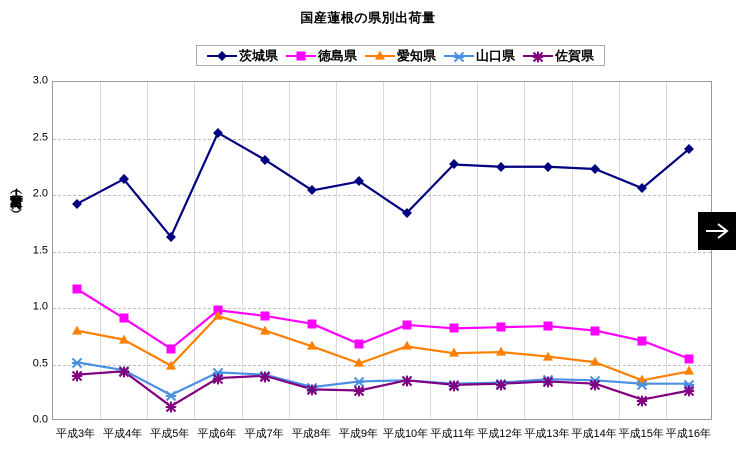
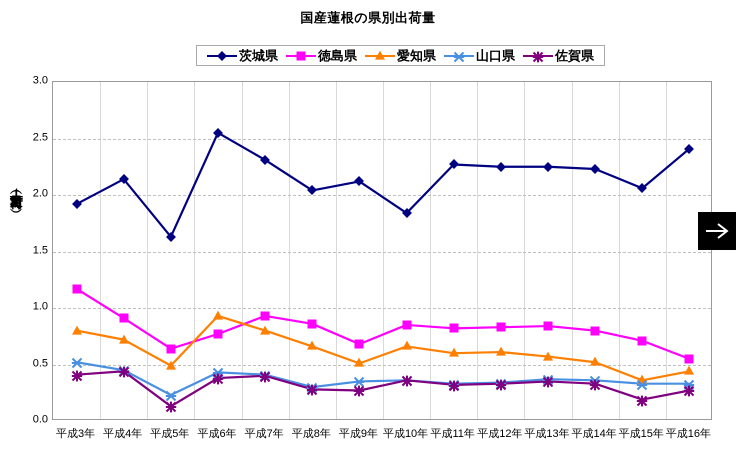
徳島県/平成6年: 0.98 -> 0.77
